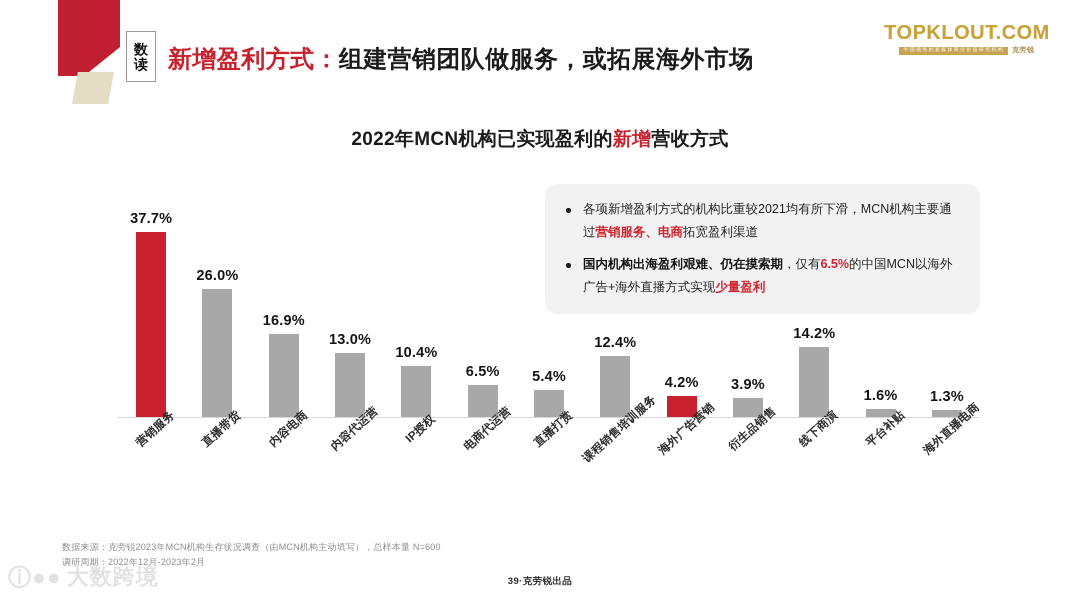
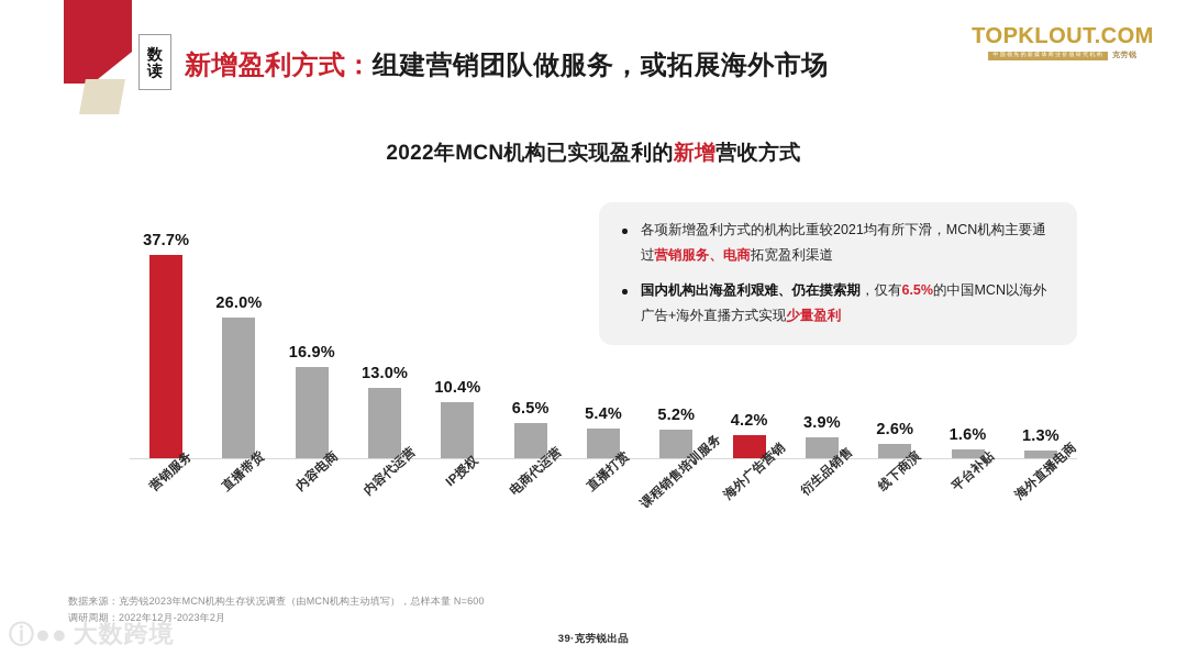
课程销售培训服务: 12.4% -> 5.2%
线下商演: 14.2% -> 2.6%
